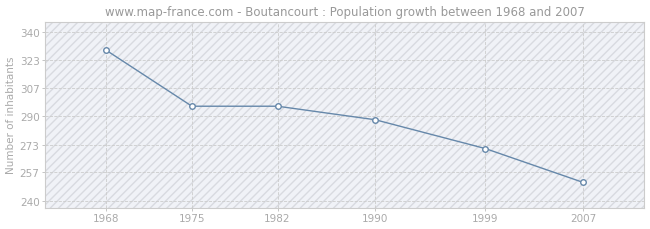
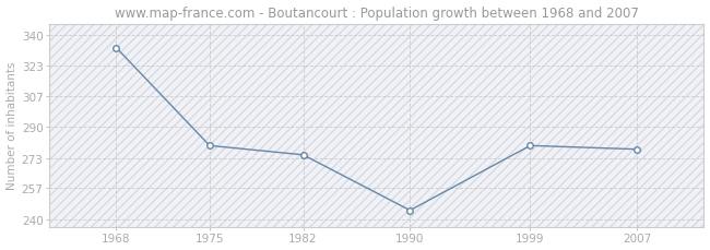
1968: 329 -> 333
1975: 296 -> 280
1982: 296 -> 275
1990: 288 -> 245
1999: 271 -> 280
2007: 251 -> 278
